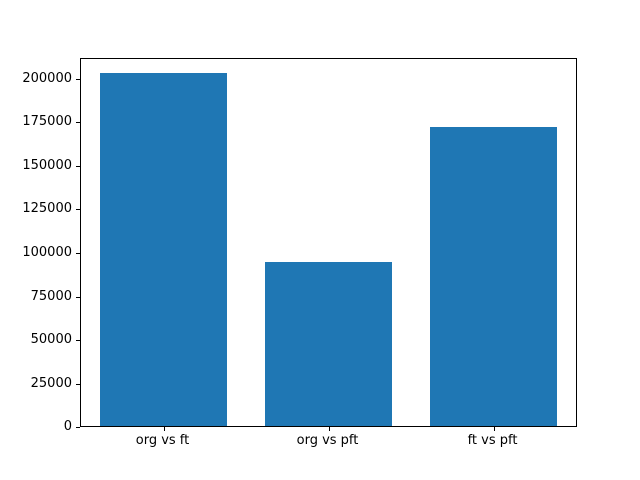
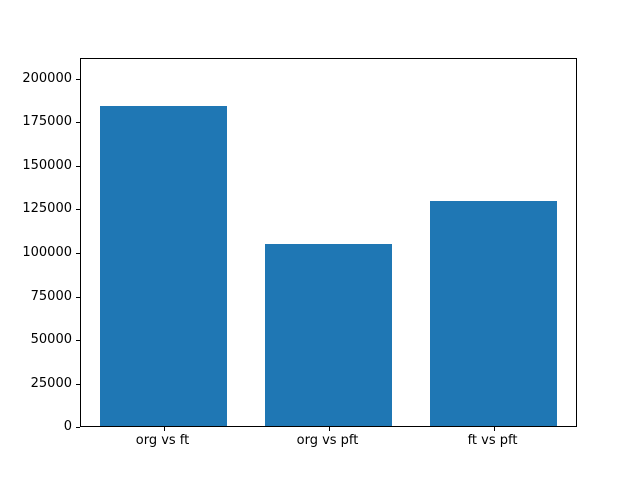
org vs ft: 204000 -> 185000
org vs pft: 95000 -> 105000
ft vs pft: 173000 -> 130000
